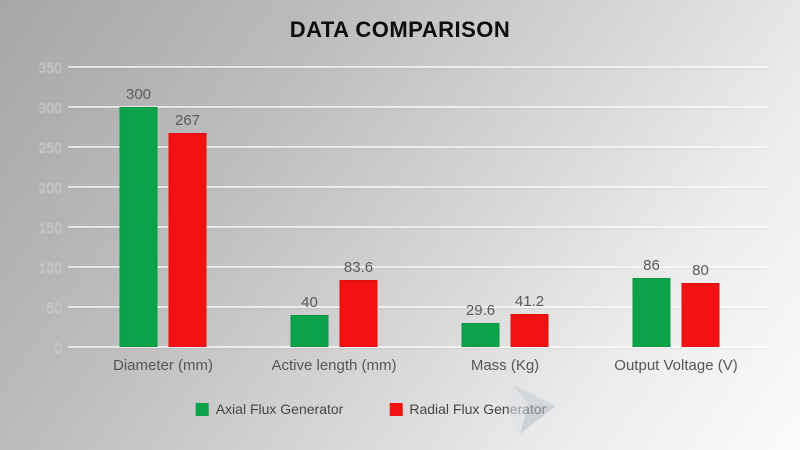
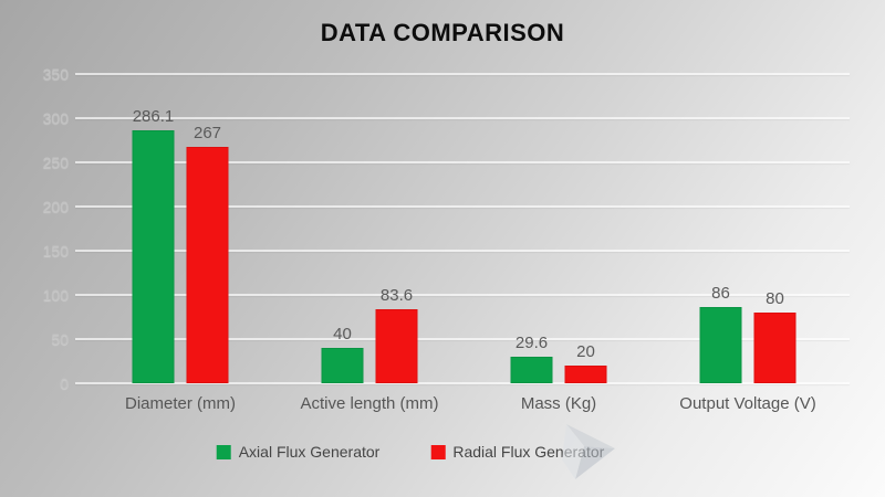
Axial Flux Generator/Diameter (mm): 300 -> 286.1
Radial Flux Generator/Mass (Kg): 41.2 -> 20
